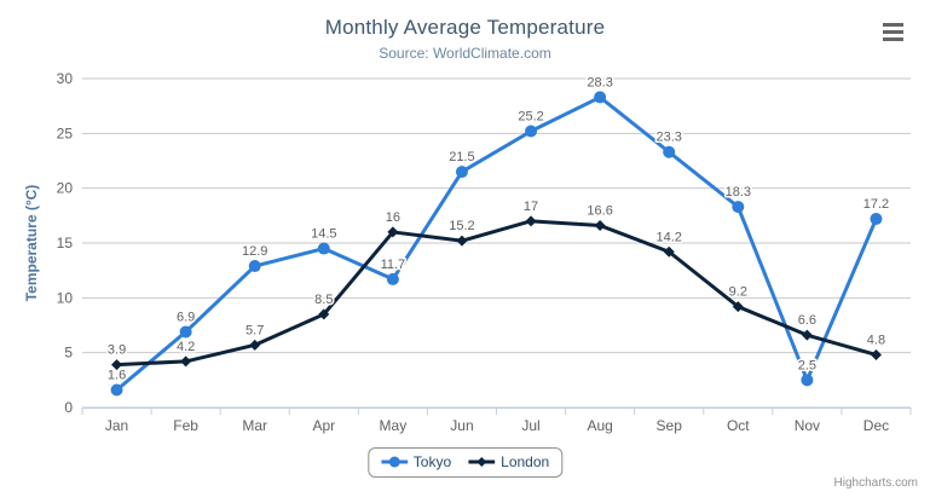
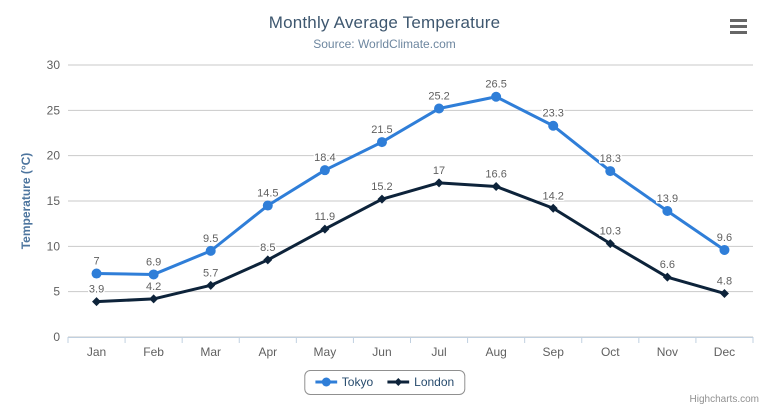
Tokyo/Jan: 1.6 -> 7
Tokyo/Mar: 12.9 -> 9.5
Tokyo/May: 11.7 -> 18.4
London/May: 16 -> 11.9
Tokyo/Aug: 28.3 -> 26.5
London/Oct: 9.2 -> 10.3
Tokyo/Nov: 2.5 -> 13.9
Tokyo/Dec: 17.2 -> 9.6
